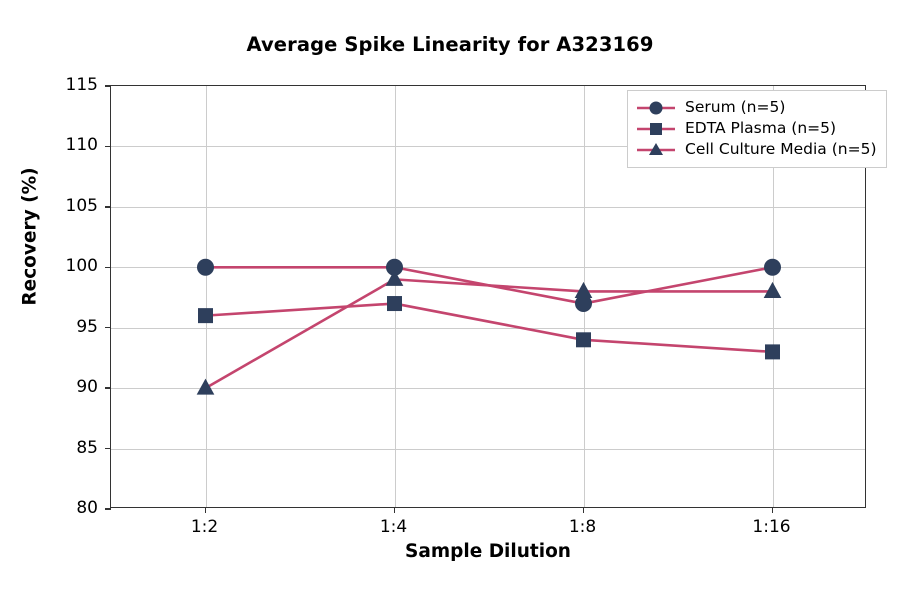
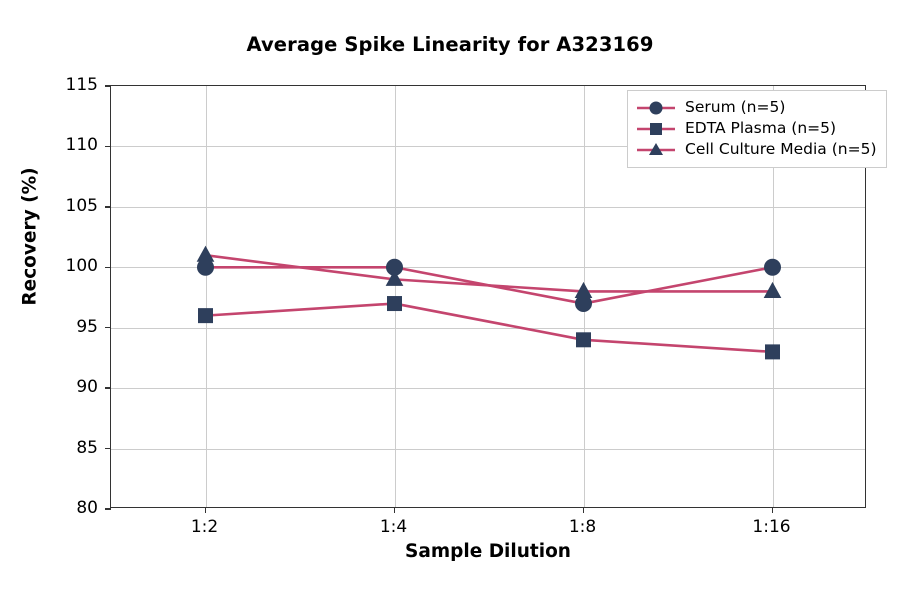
Cell Culture Media (n=5)/1:2: 90 -> 101
